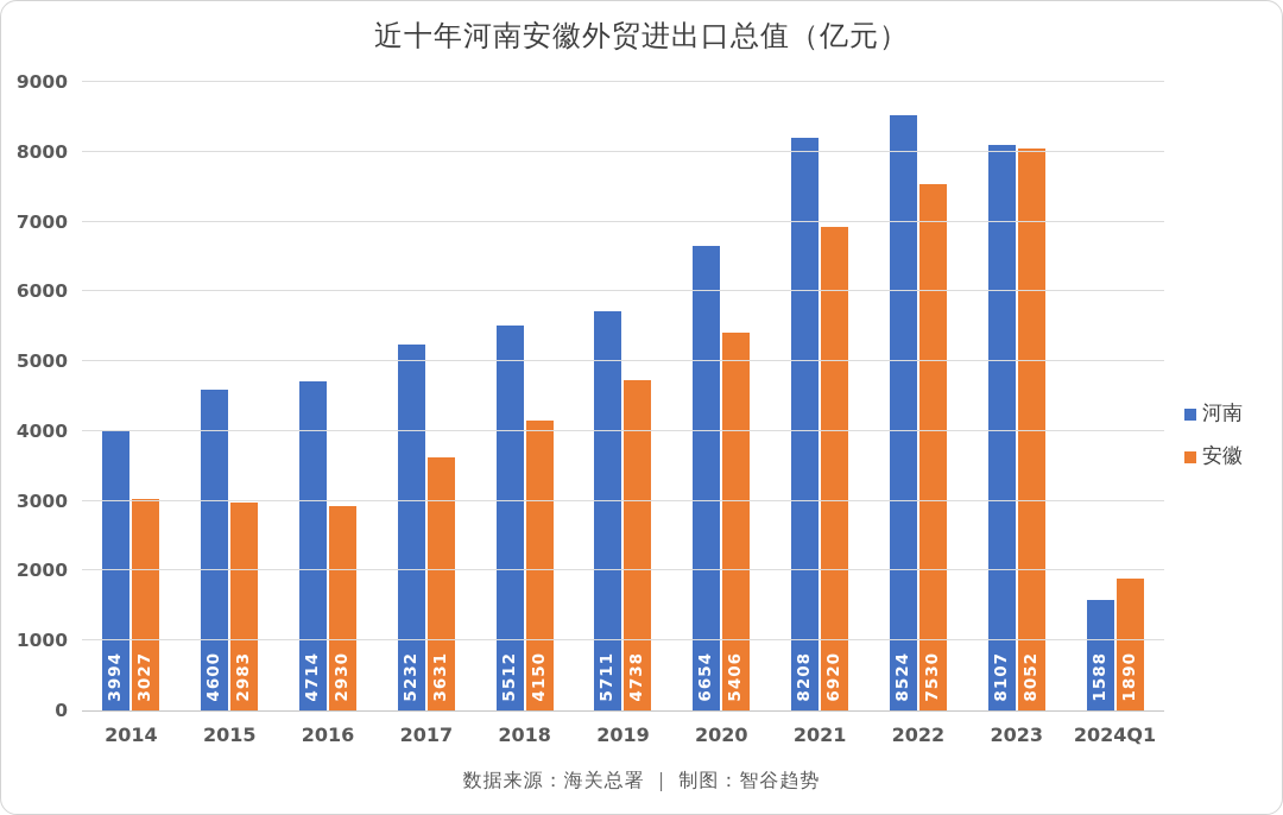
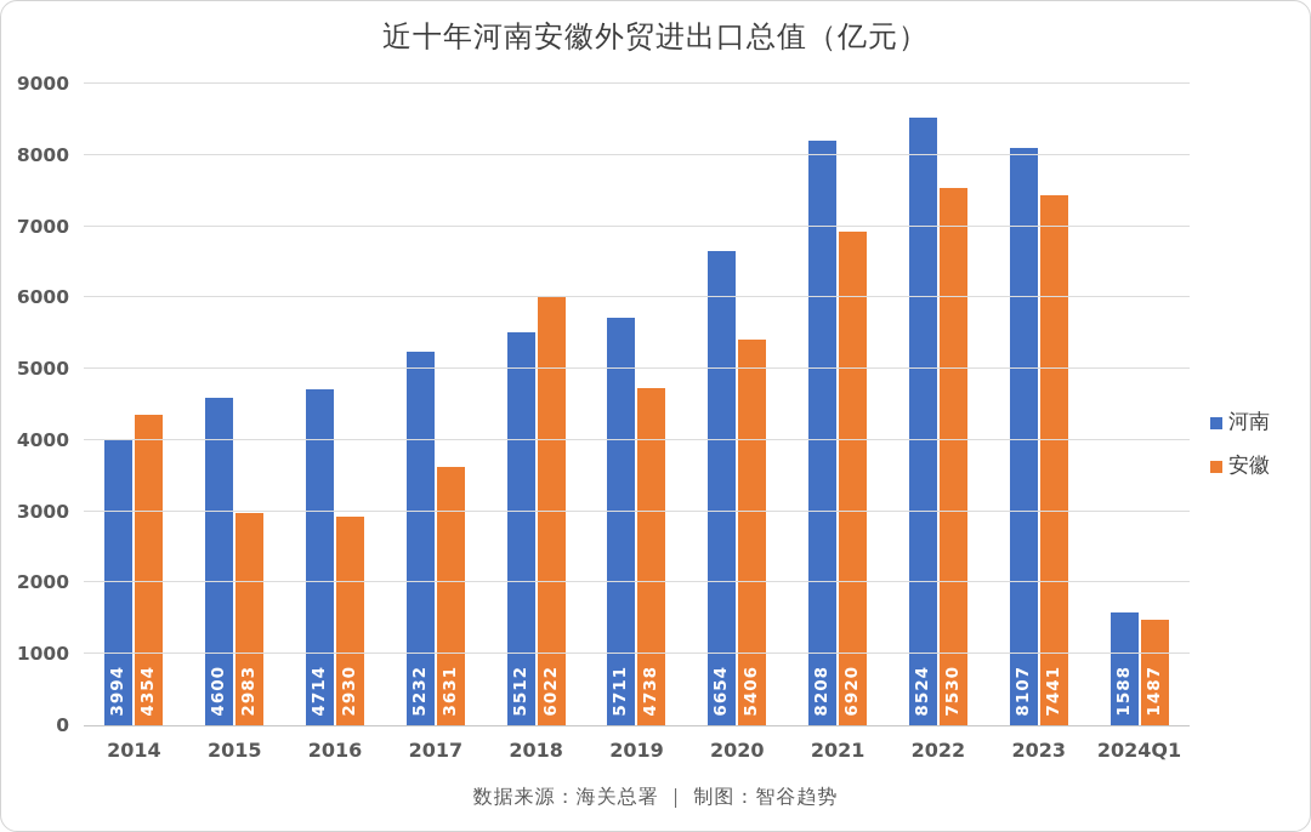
安徽/2014: 3027 -> 4354
安徽/2018: 4150 -> 6022
安徽/2023: 8052 -> 7441
安徽/2024Q1: 1890 -> 1487
